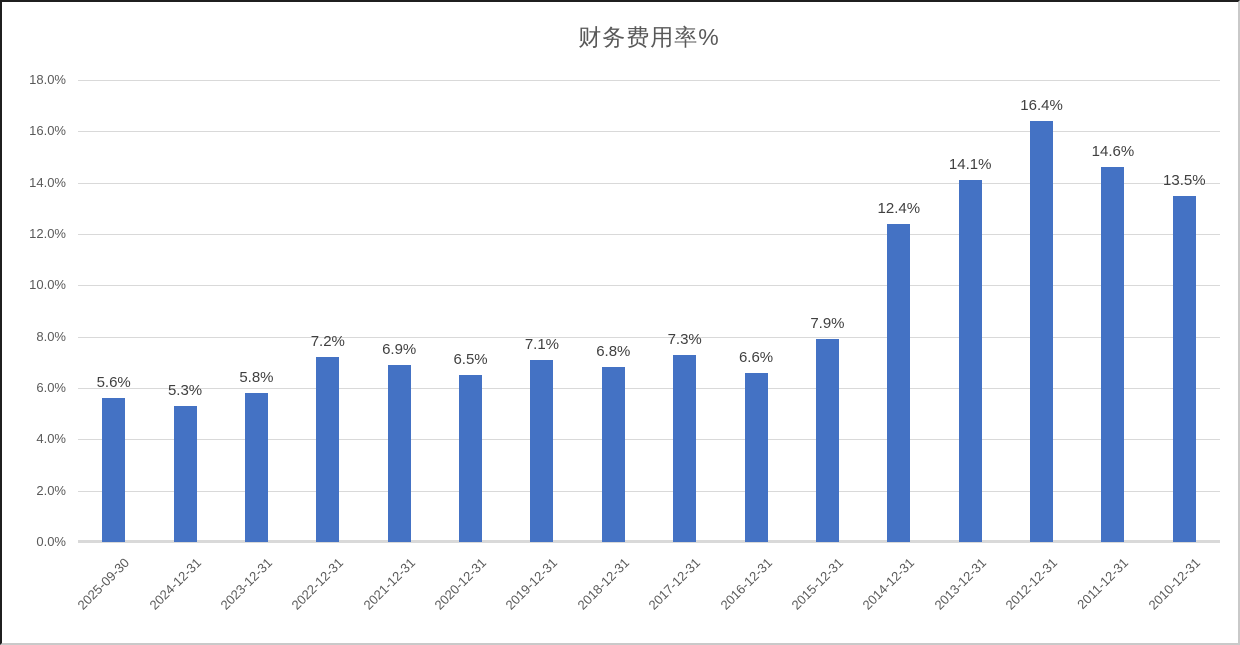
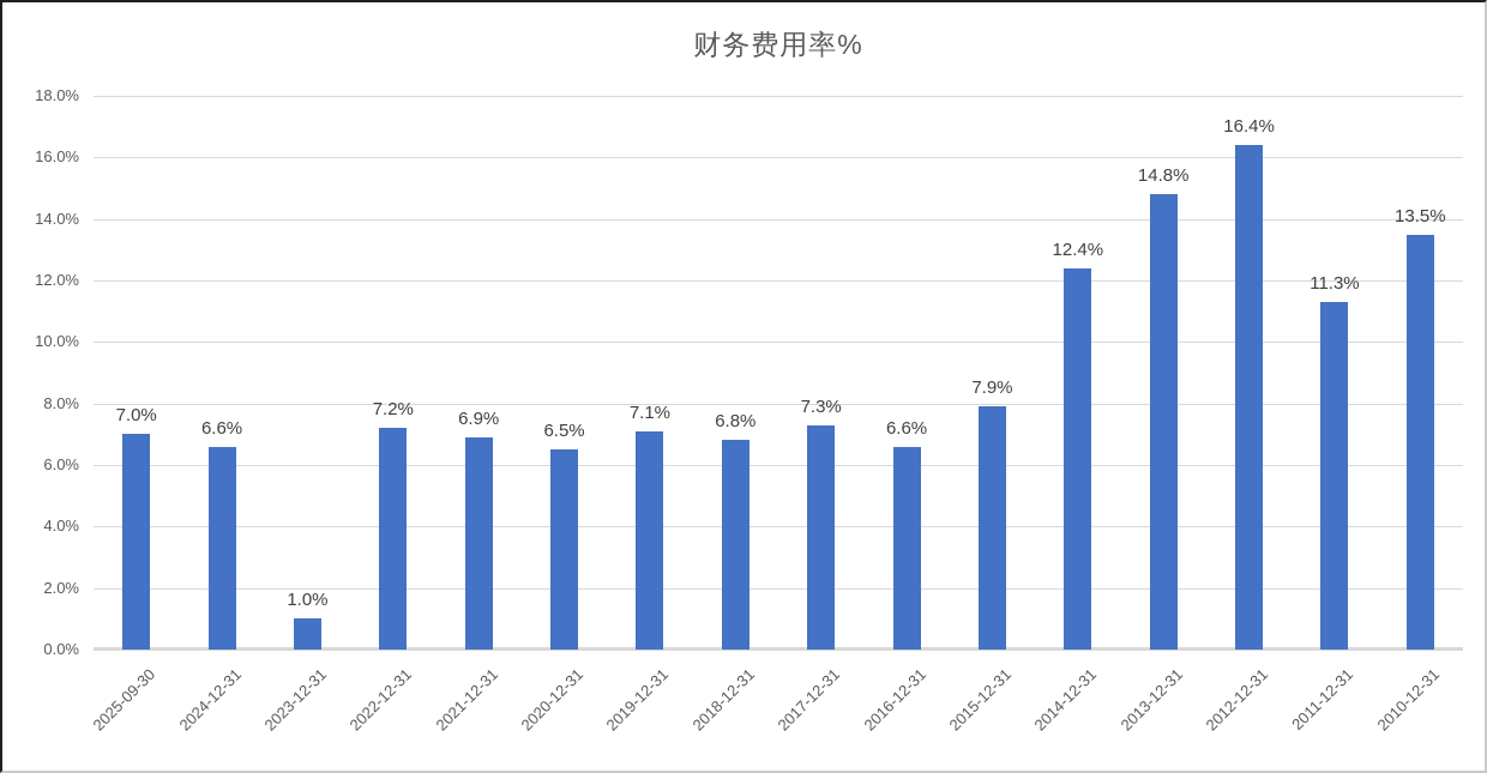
2025-09-30: 5.6% -> 7.0%
2024-12-31: 5.3% -> 6.6%
2023-12-31: 5.8% -> 1.0%
2013-12-31: 14.1% -> 14.8%
2011-12-31: 14.6% -> 11.3%
